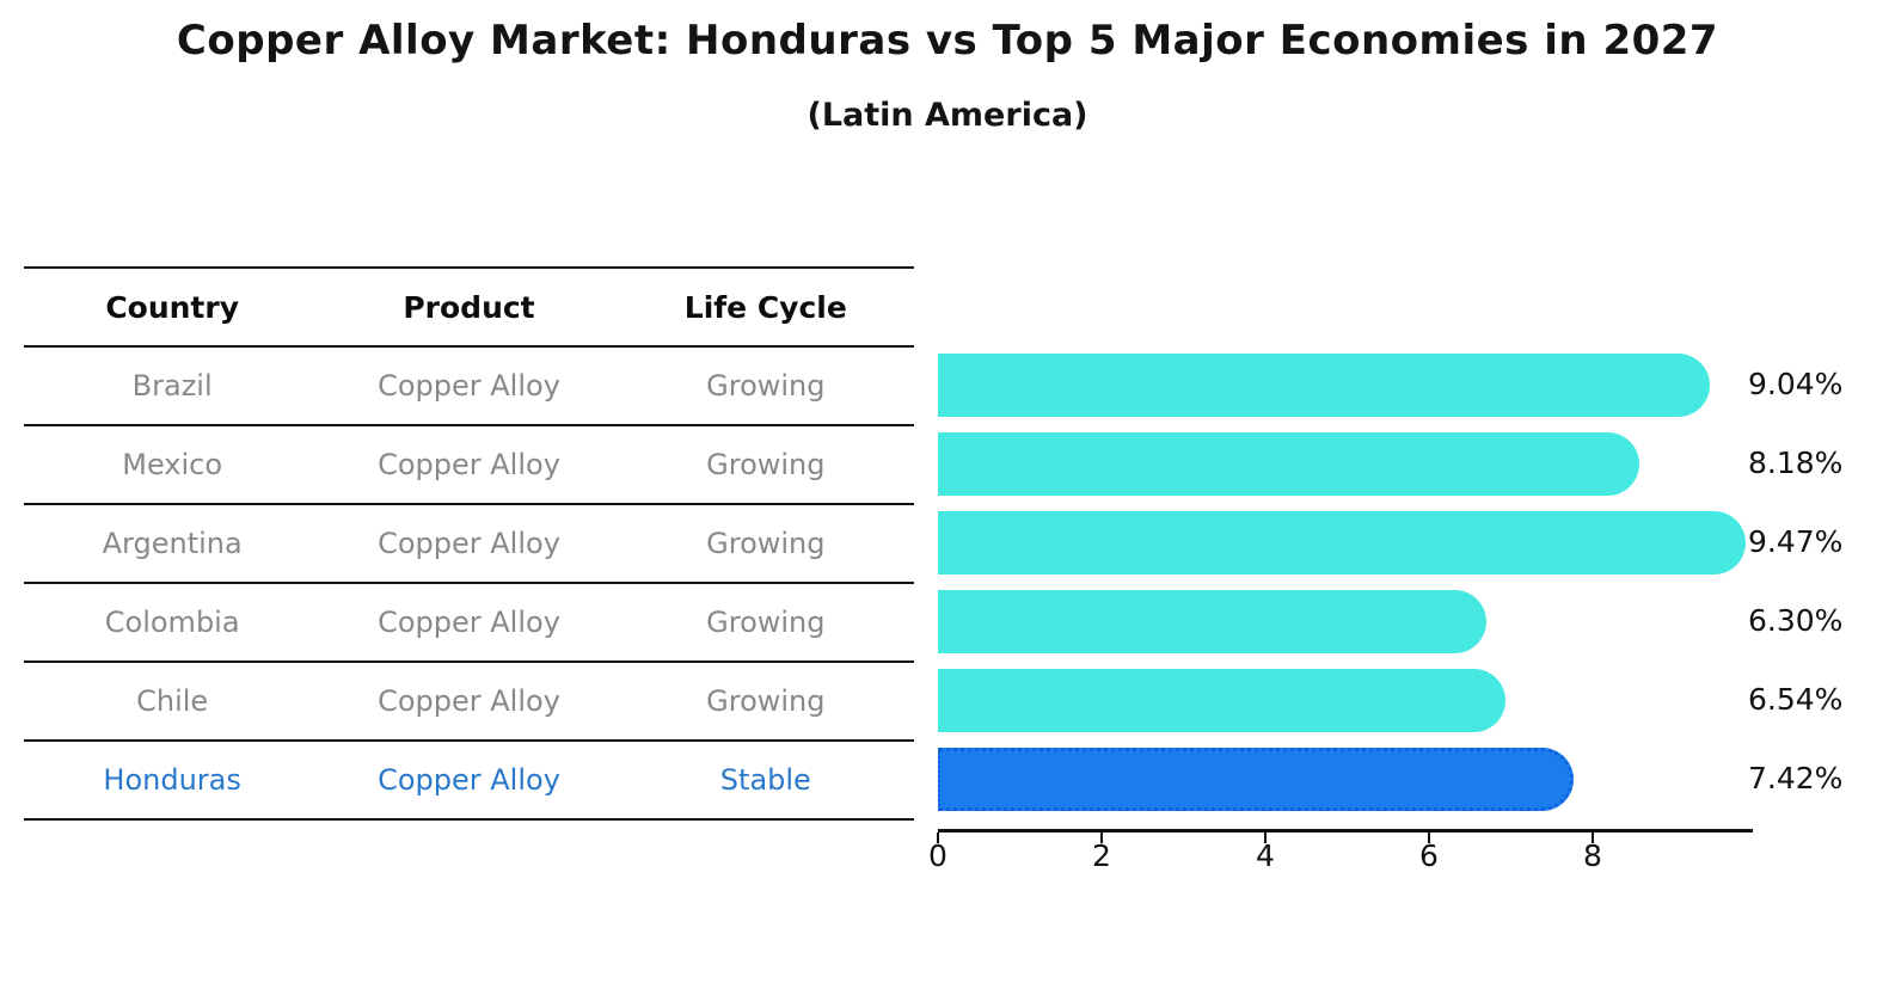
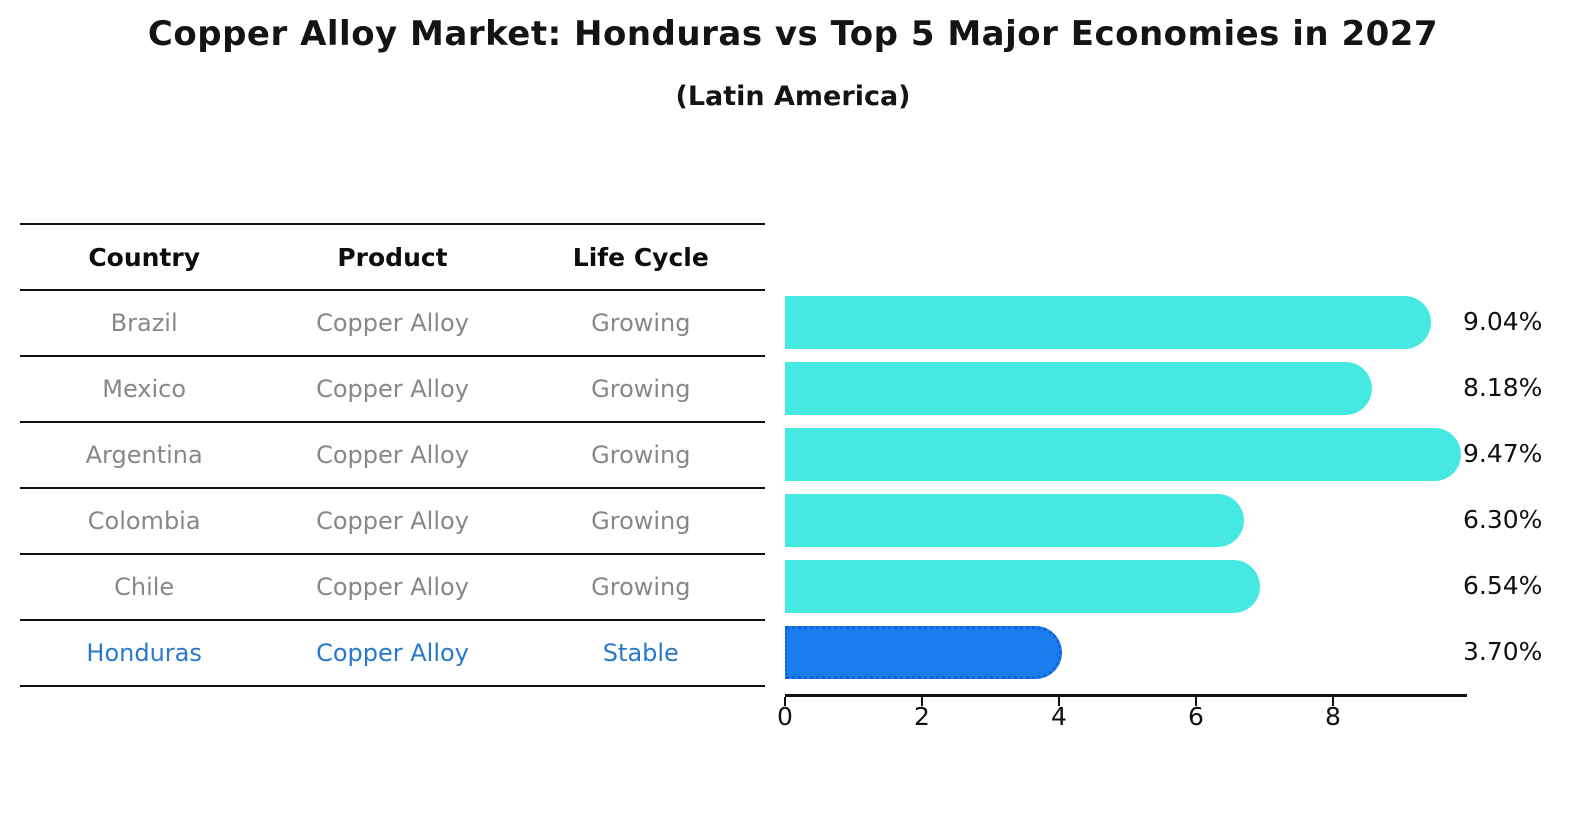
Honduras: 7.42% -> 3.70%
